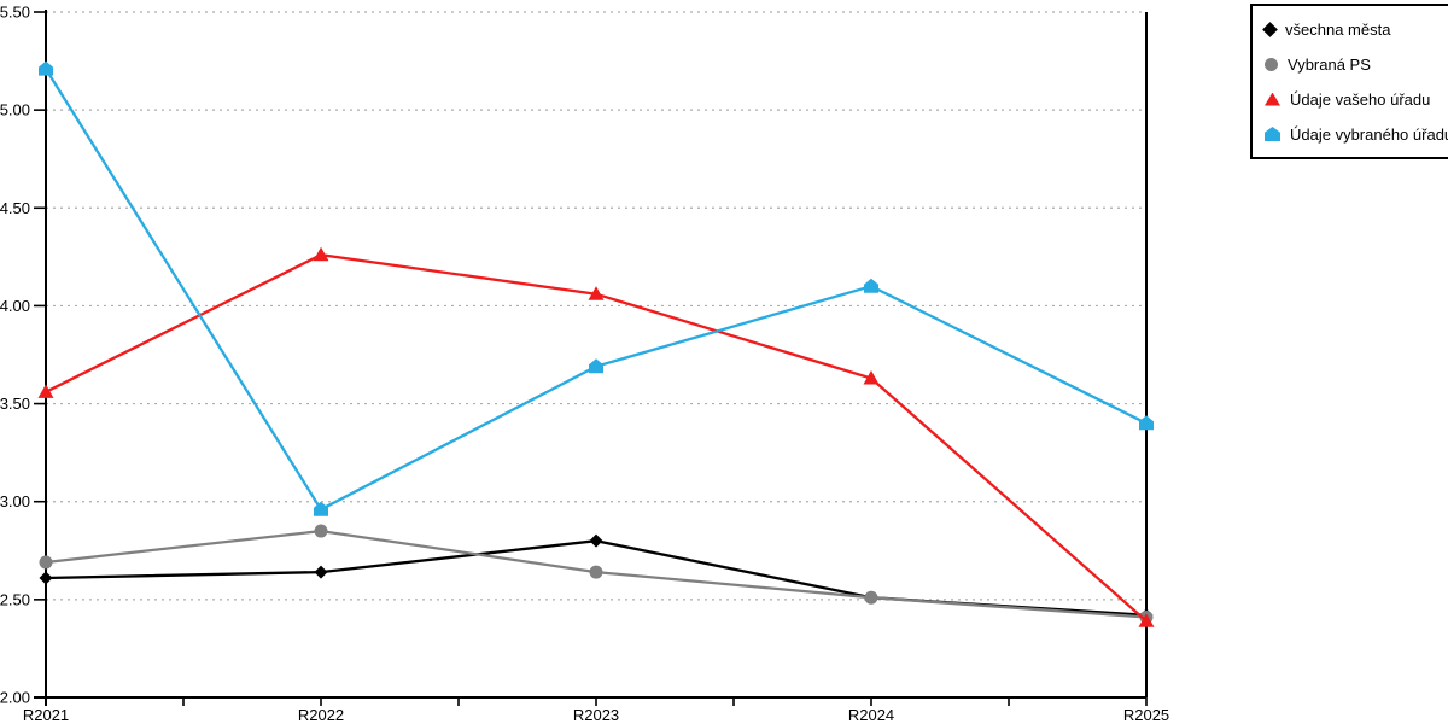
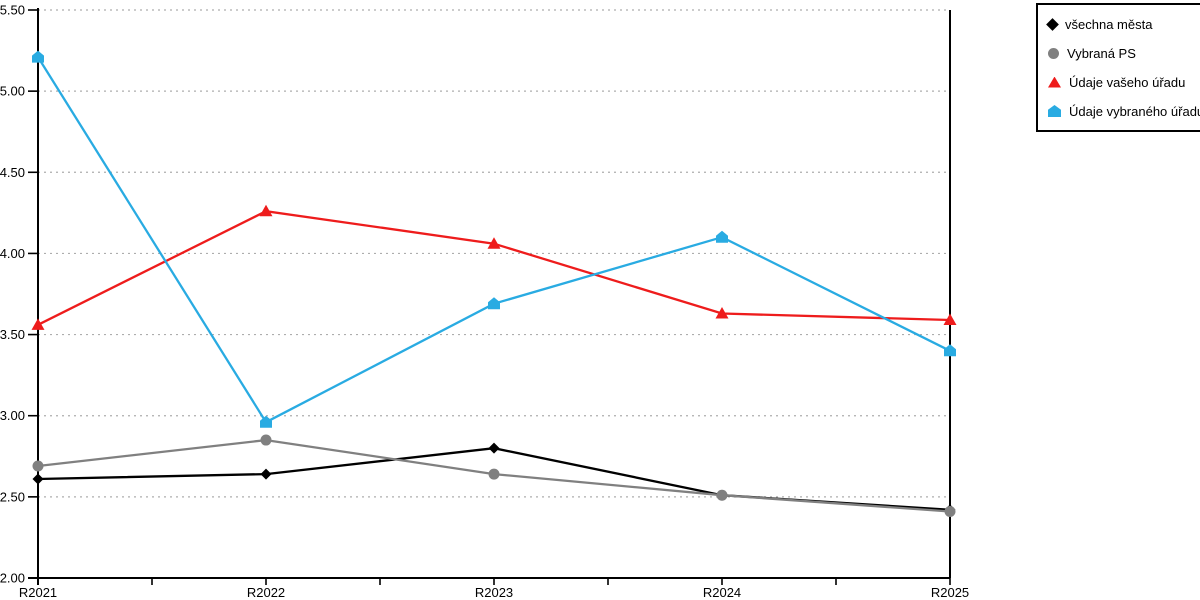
Údaje vašeho úřadu/R2025: 2.39 -> 3.59
